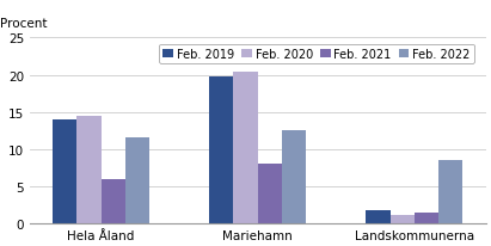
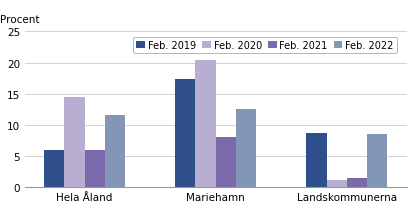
Feb. 2019/Hela Åland: 14.0 -> 6.0
Feb. 2019/Mariehamn: 19.8 -> 17.4
Feb. 2019/Landskommunerna: 1.7 -> 8.6
